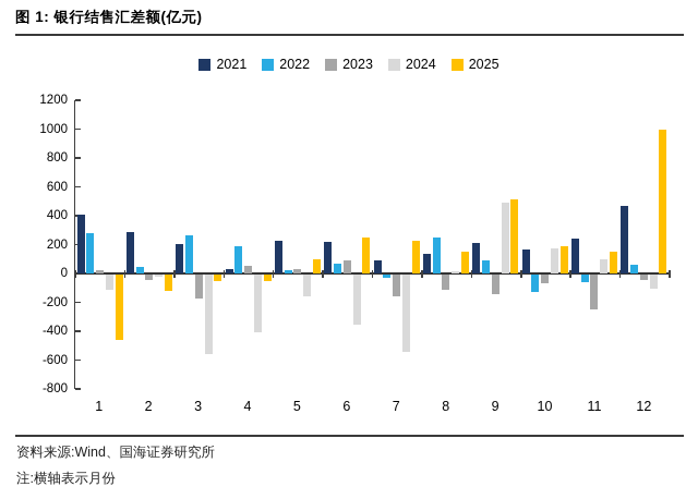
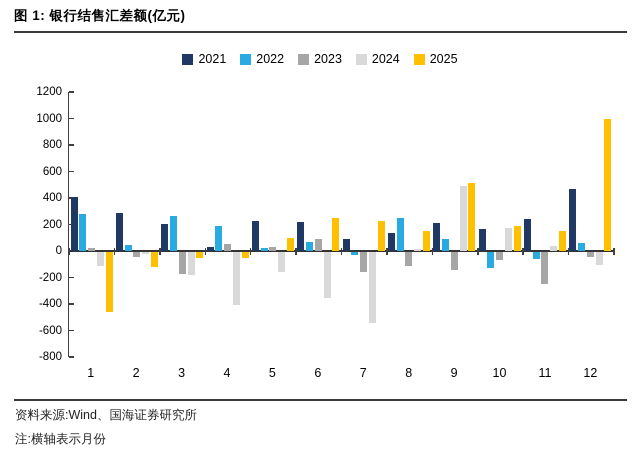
2024/3: -550 -> -180
2024/11: 100 -> 40
